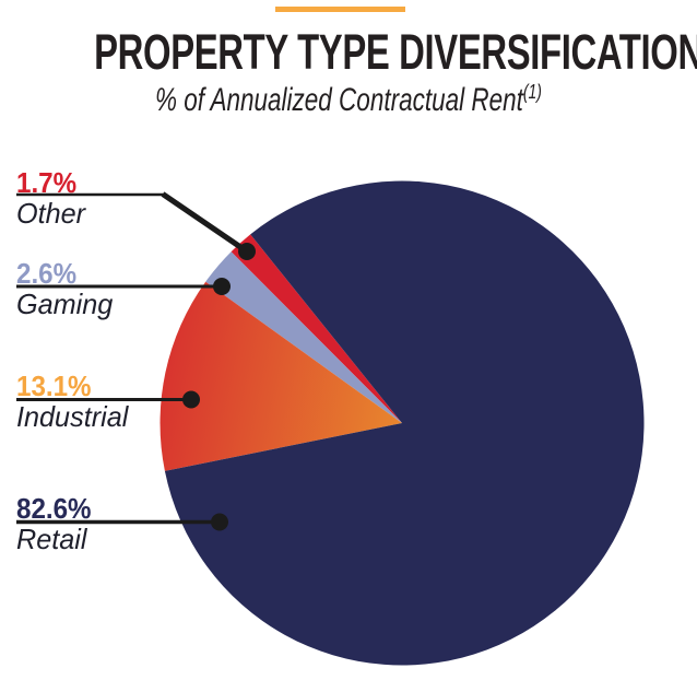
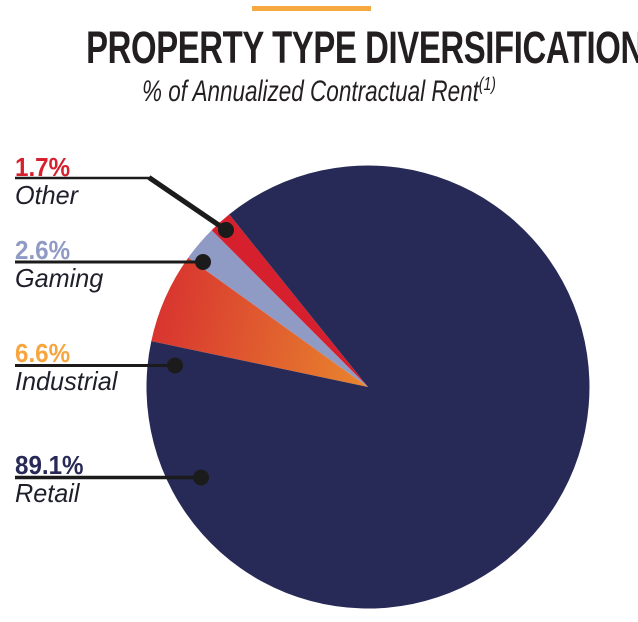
Industrial: 13.1% -> 6.6%
Retail: 82.6% -> 89.1%
